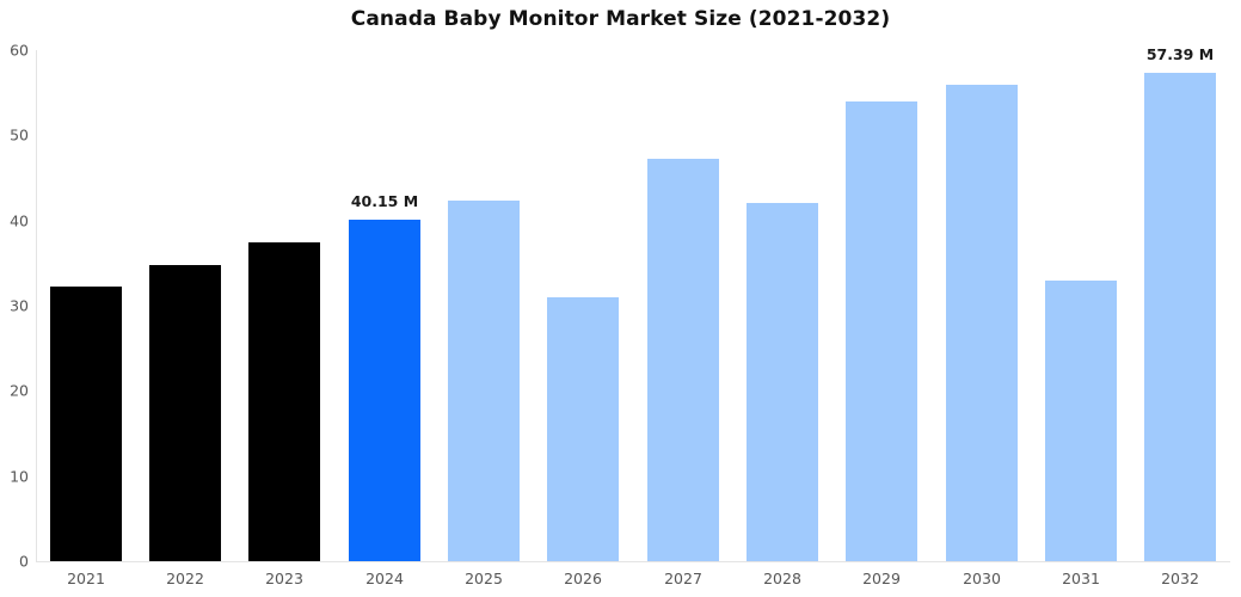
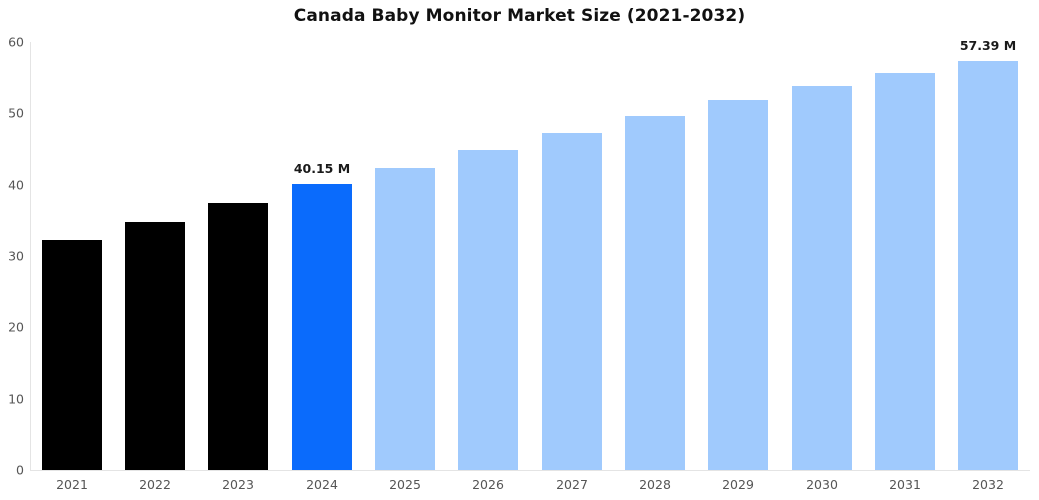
2026: 31 -> 45
2028: 42 -> 50
2029: 54 -> 52
2030: 56 -> 54
2031: 33 -> 56
